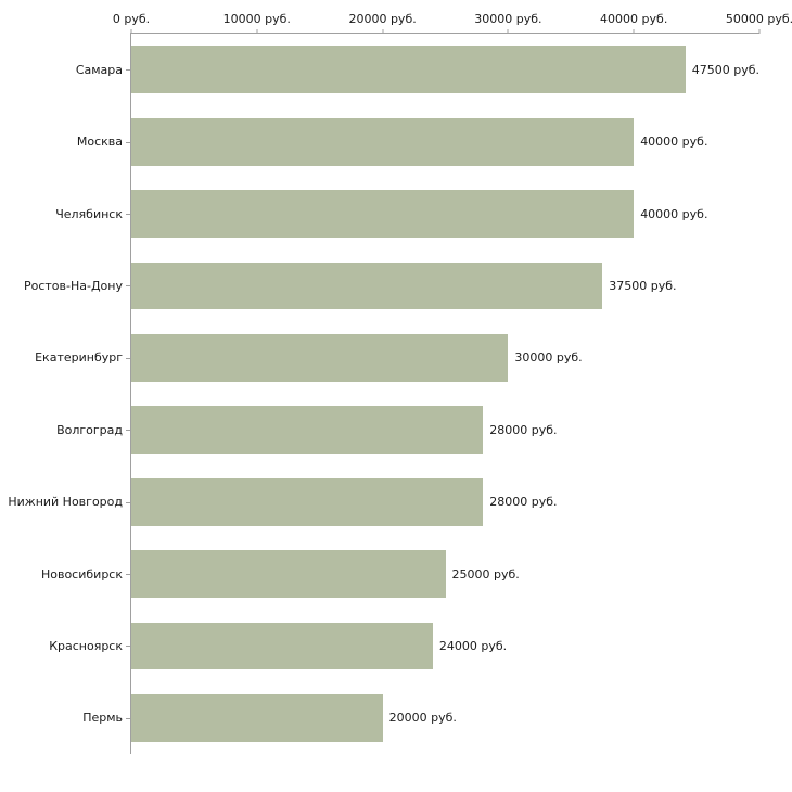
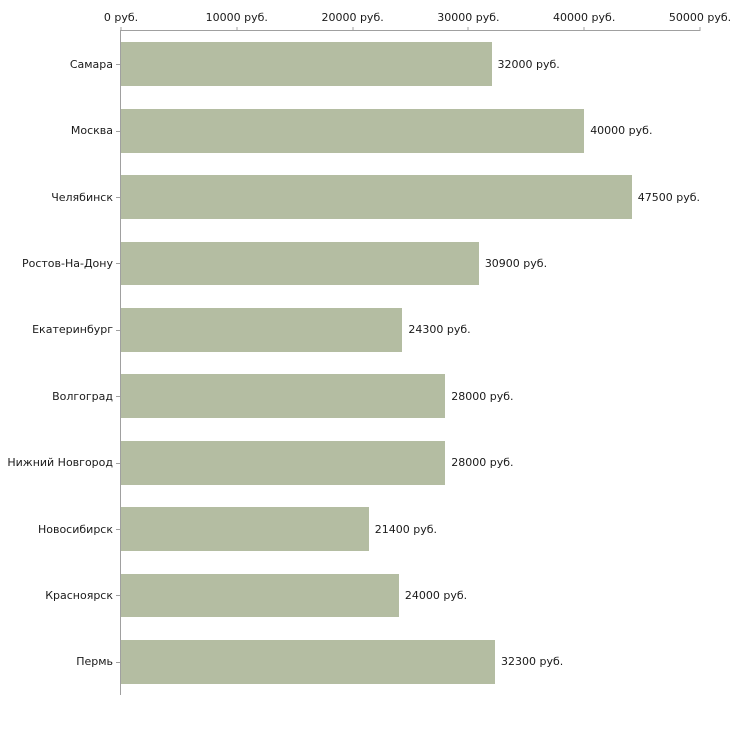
Самара: 47500 -> 32000
Челябинск: 40000 -> 47500
Ростов-На-Дону: 37500 -> 30900
Екатеринбург: 30000 -> 24300
Новосибирск: 25000 -> 21400
Пермь: 20000 -> 32300
